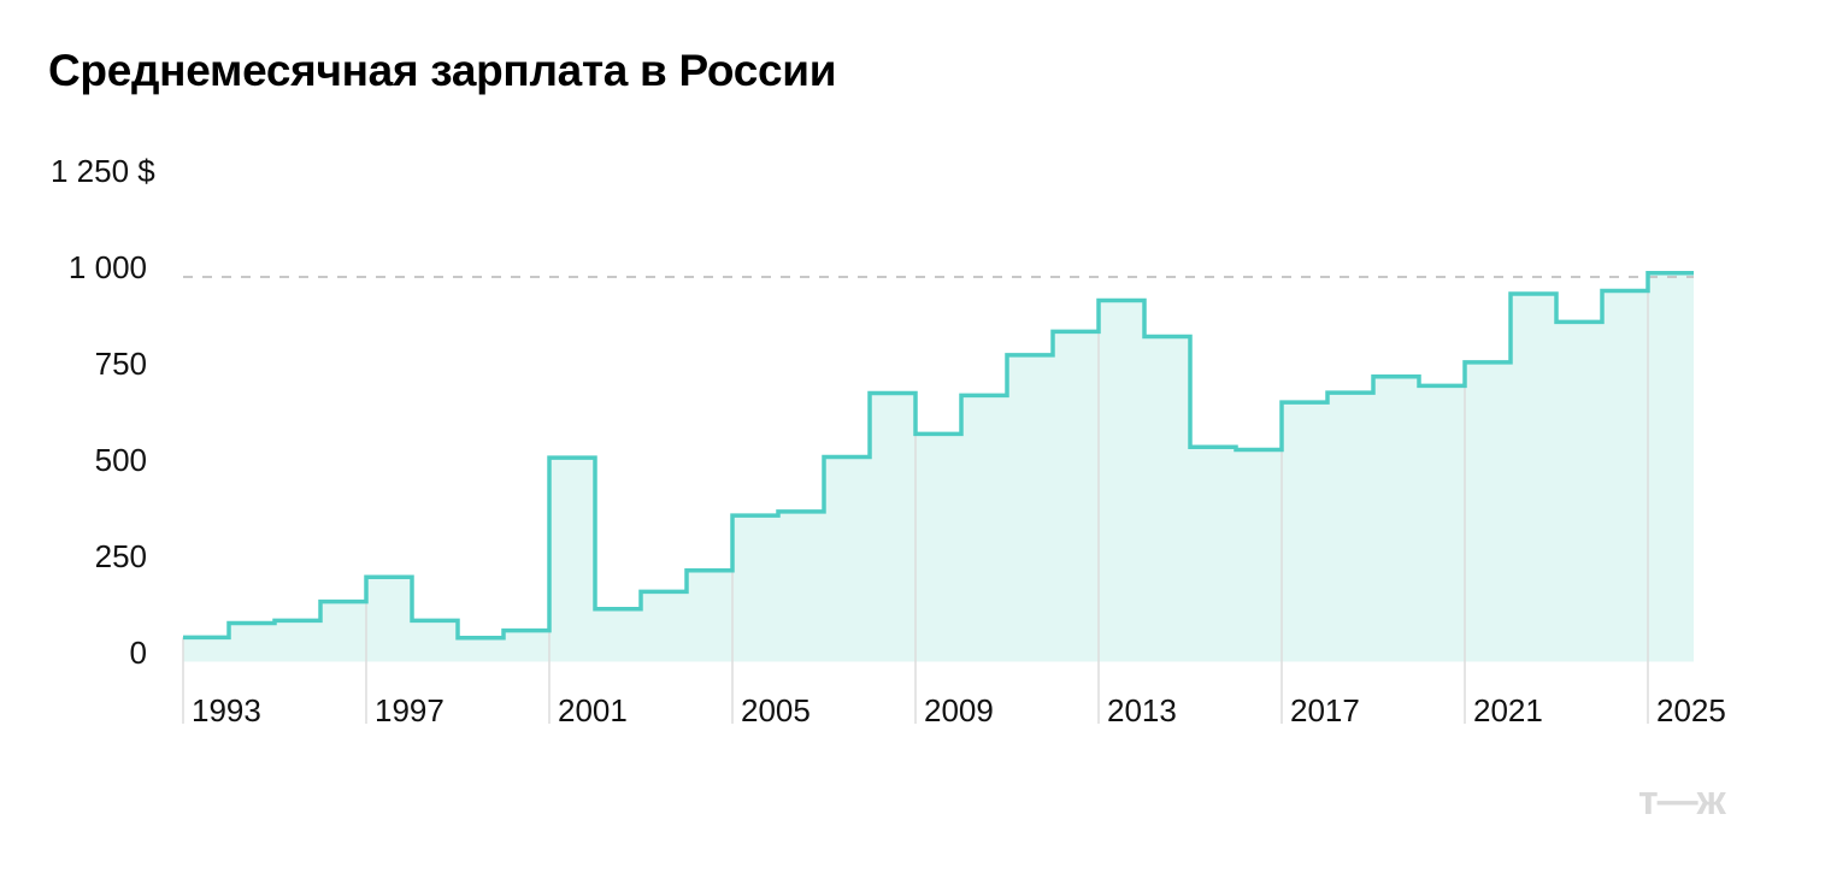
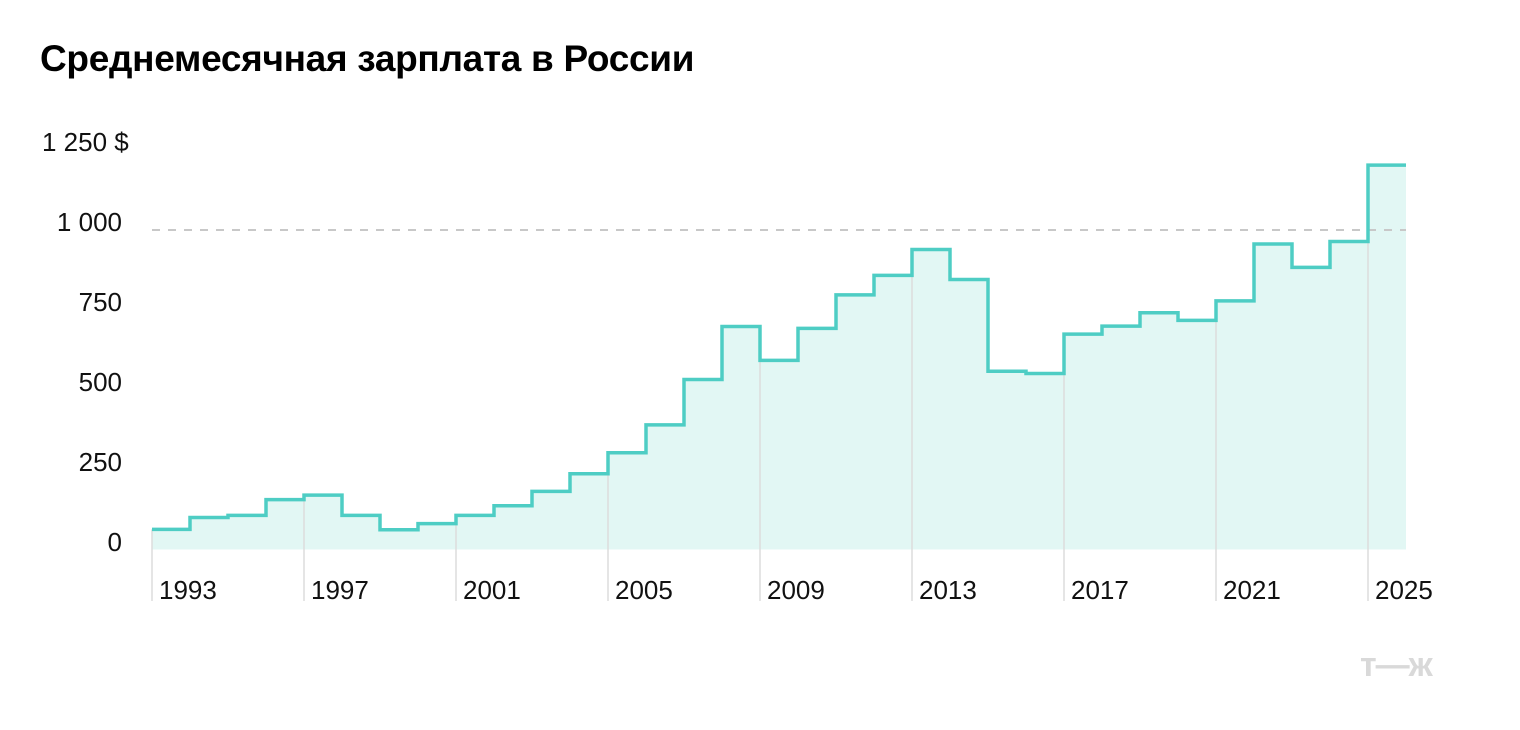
1997: 220 -> 170
2001: 530 -> 110
2005: 380 -> 300
2025: 1010 -> 1200
